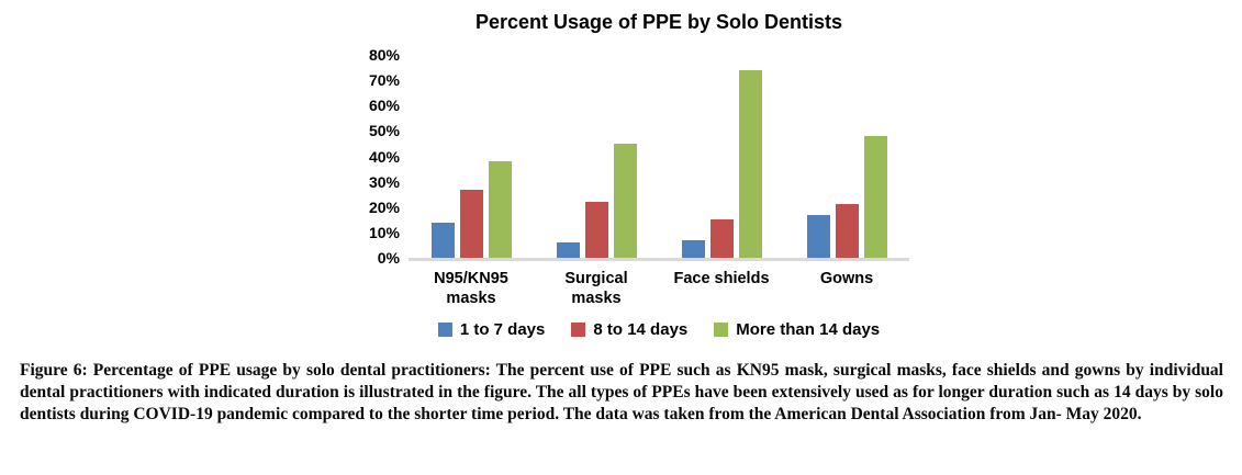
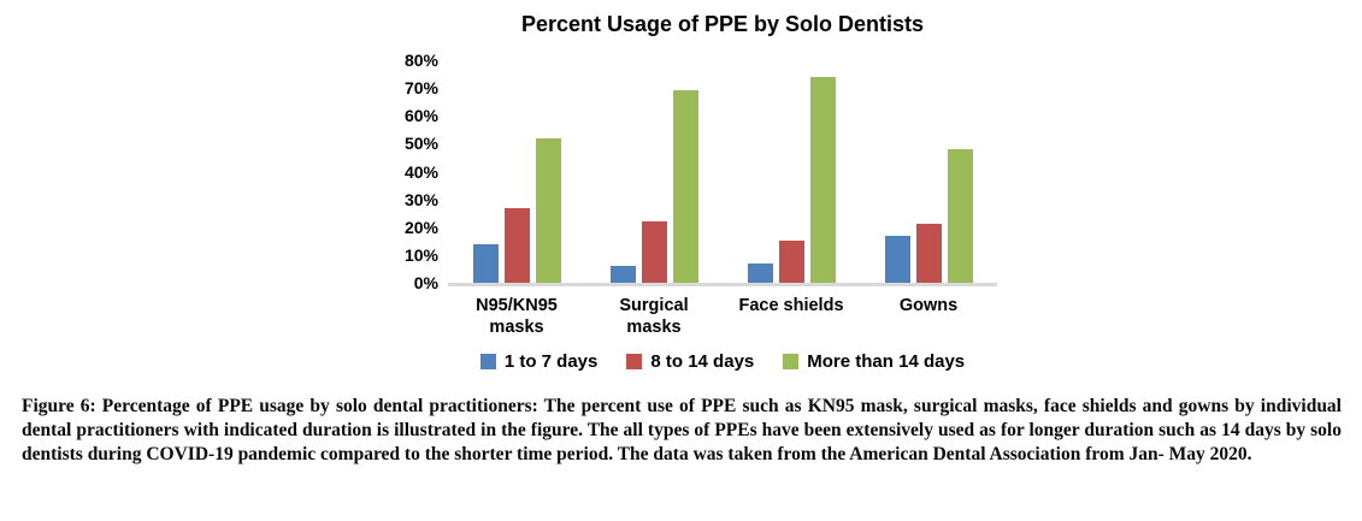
More than 14 days/N95/KN95 masks: 38% -> 52%
More than 14 days/Surgical masks: 45% -> 69%
